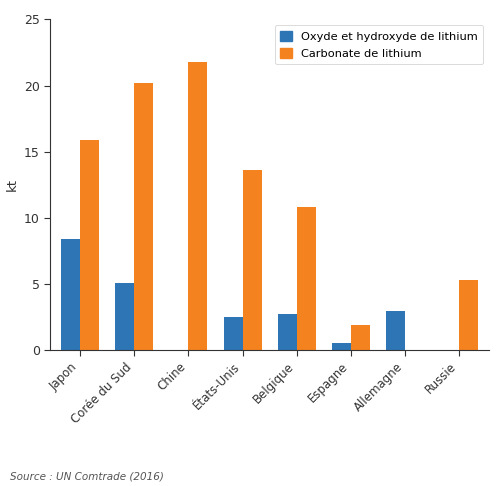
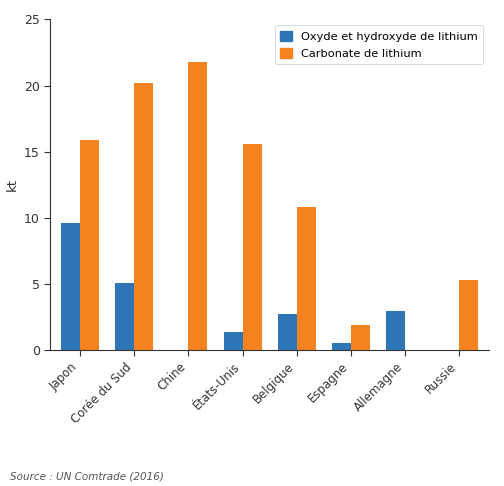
Oxyde et hydroxyde de lithium/Japon: 8.4 -> 9.6
Oxyde et hydroxyde de lithium/États-Unis: 2.5 -> 1.4
Carbonate de lithium/États-Unis: 13.6 -> 15.6
